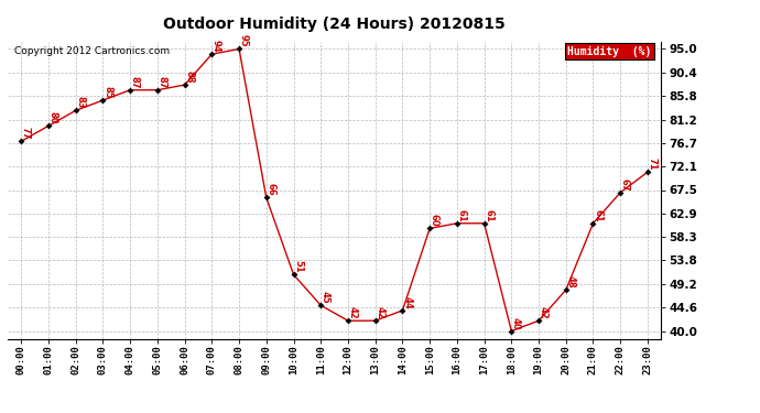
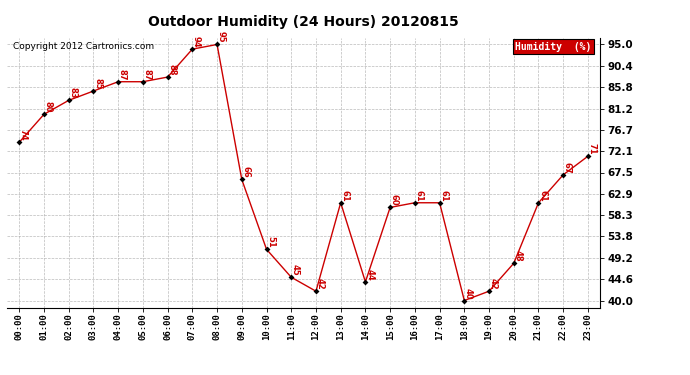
00:00: 77 -> 74
13:00: 42 -> 61
